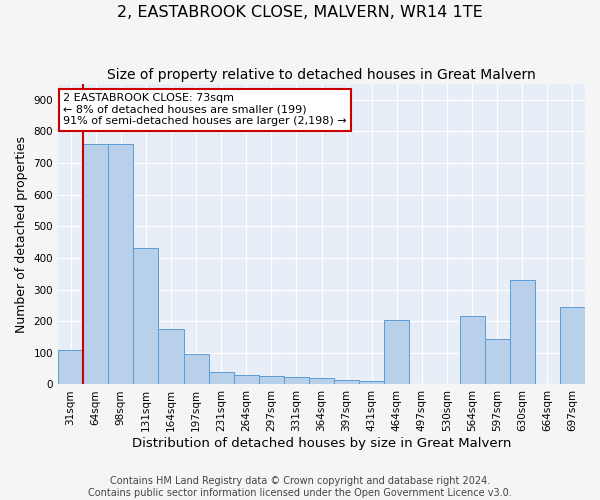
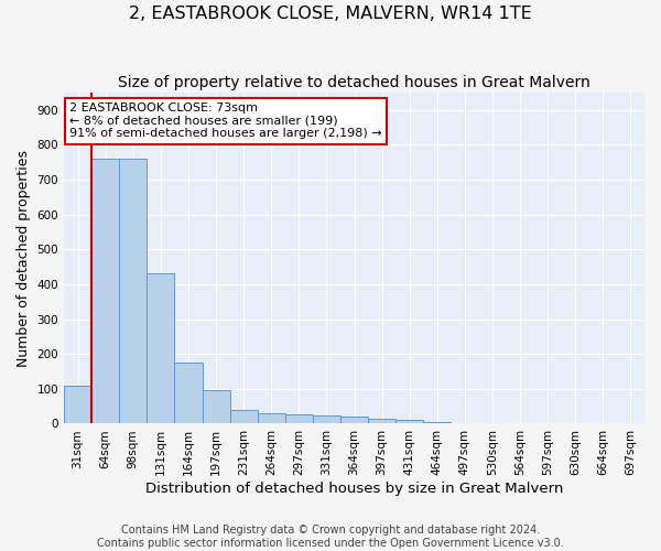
464sqm: 205 -> 5
564sqm: 215 -> 1
597sqm: 145 -> 1
630sqm: 330 -> 1
697sqm: 245 -> 1
